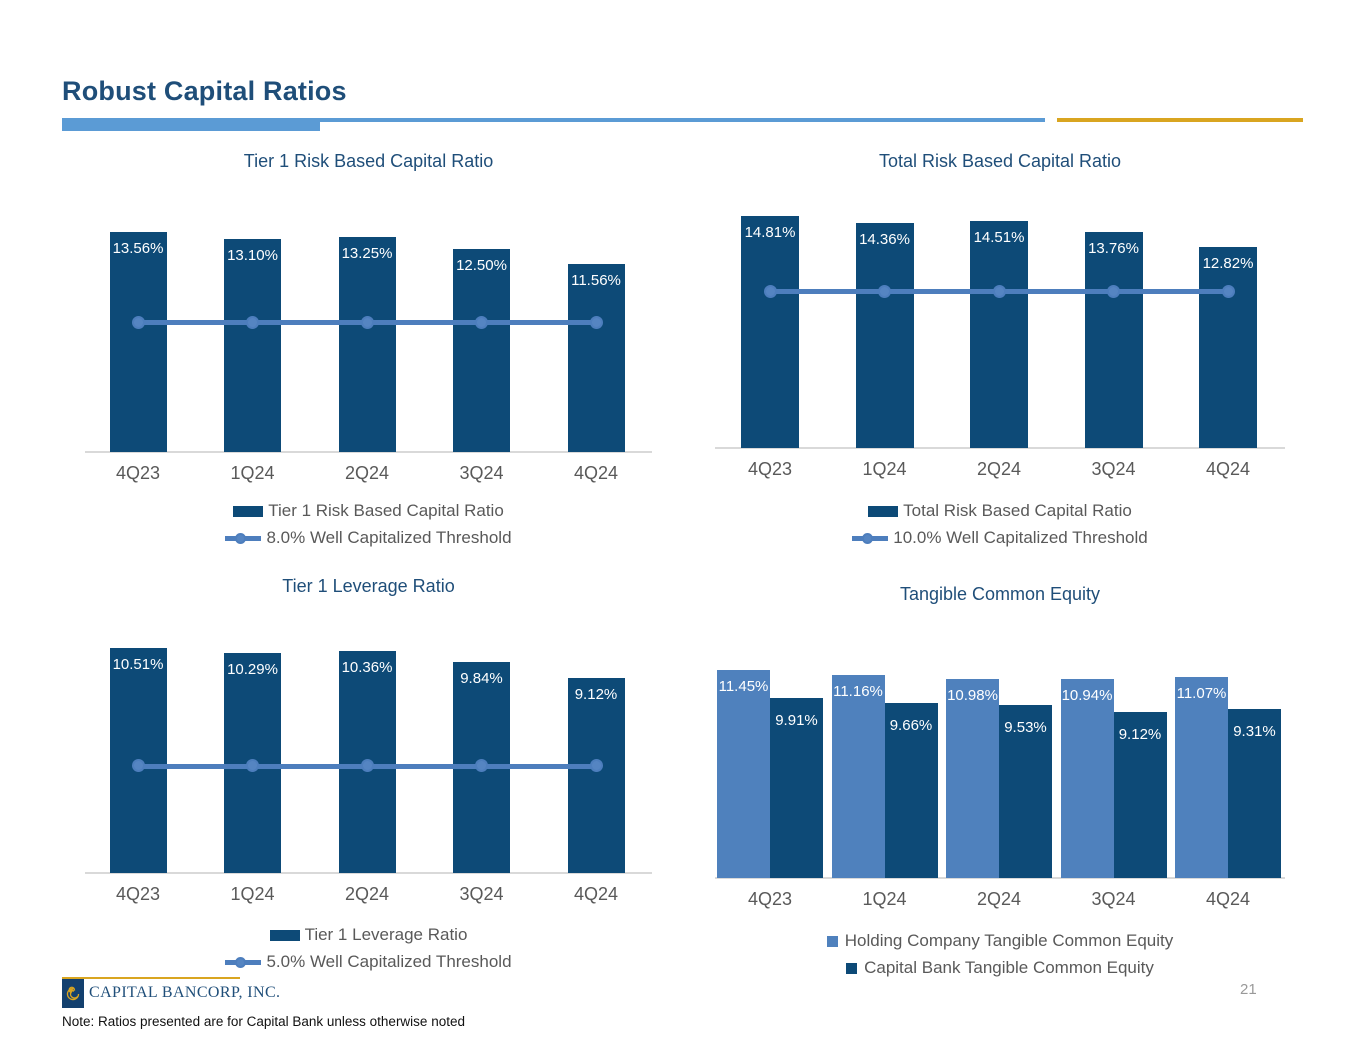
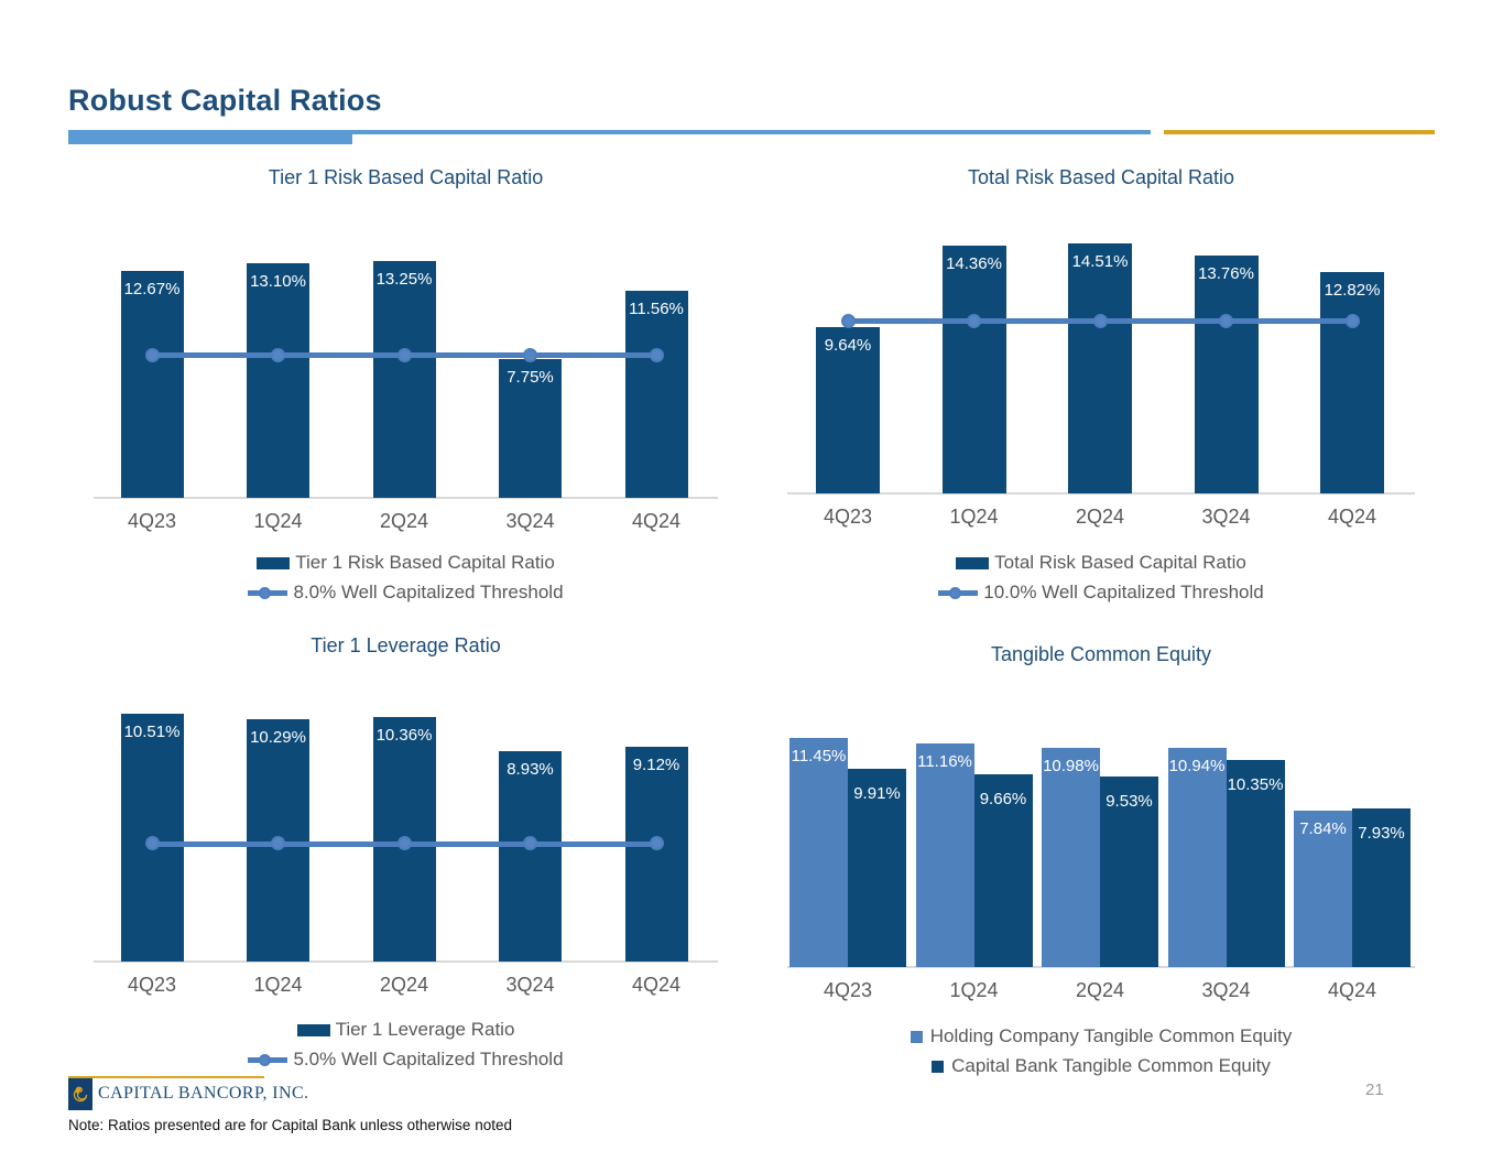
Tier 1 Risk Based Capital Ratio/4Q23: 13.56% -> 12.67%
Tier 1 Risk Based Capital Ratio/3Q24: 12.50% -> 7.75%
Total Risk Based Capital Ratio/4Q23: 14.81% -> 9.64%
Tier 1 Leverage Ratio/3Q24: 9.84% -> 8.93%
Tangible Common Equity/Capital Bank Tangible Common Equity/3Q24: 9.12% -> 10.35%
Tangible Common Equity/Holding Company Tangible Common Equity/4Q24: 11.07% -> 7.84%
Tangible Common Equity/Capital Bank Tangible Common Equity/4Q24: 9.31% -> 7.93%
